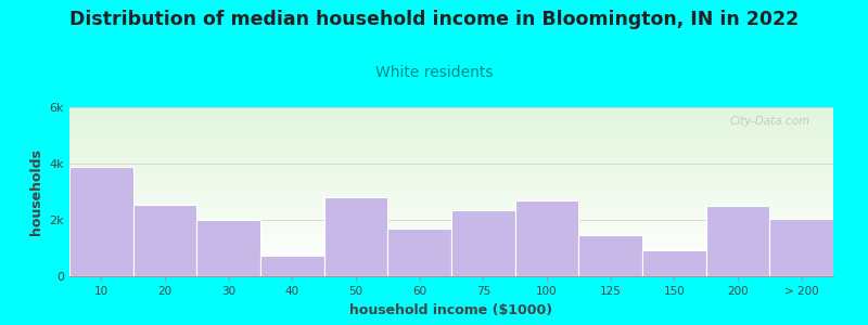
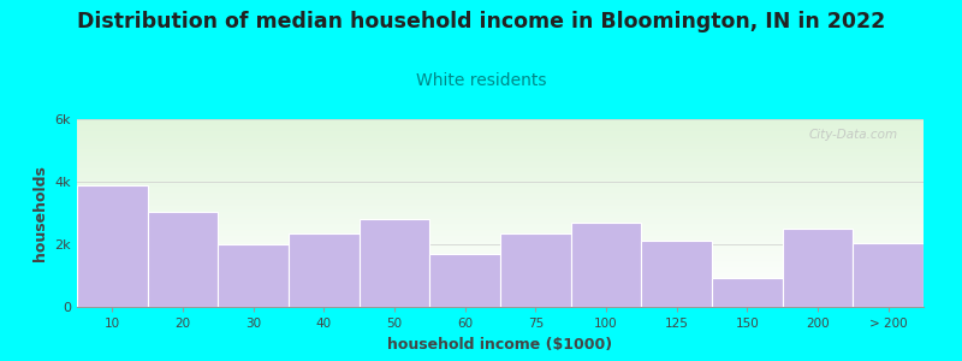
20: 2.55k -> 3.05k
40: 0.75k -> 2.35k
125: 1.45k -> 2.10k
